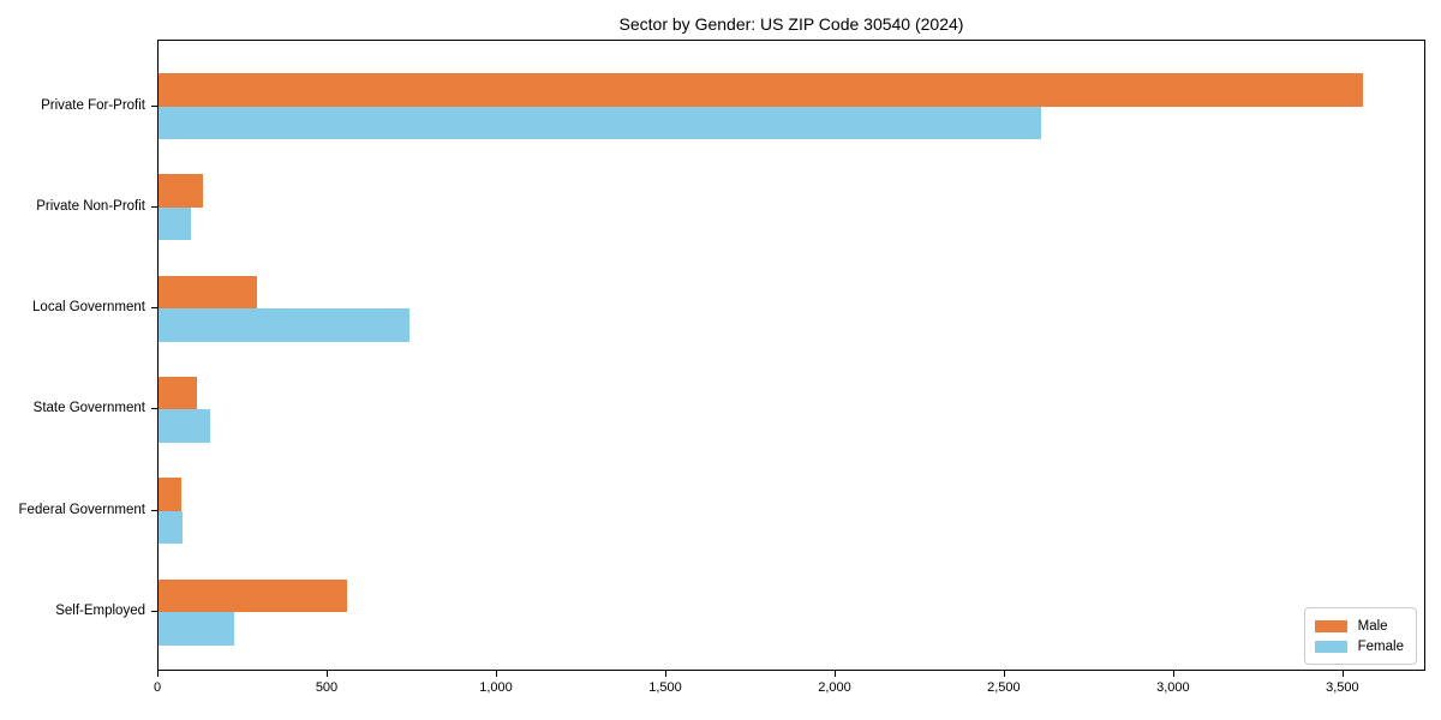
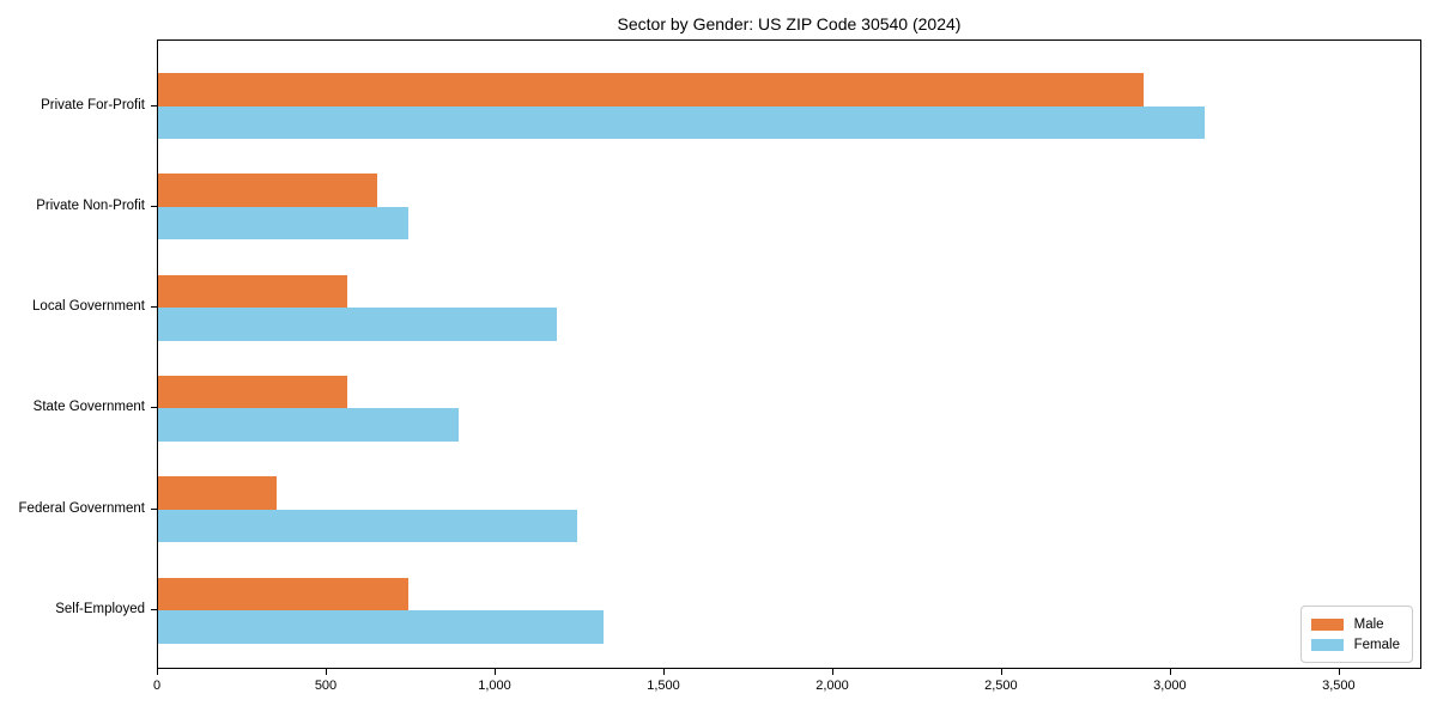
Male/Private For-Profit: 3560 -> 2920
Female/Private For-Profit: 2600 -> 3100
Male/Private Non-Profit: 130 -> 650
Female/Private Non-Profit: 100 -> 740
Male/Local Government: 290 -> 560
Female/Local Government: 740 -> 1180
Male/State Government: 110 -> 560
Female/State Government: 150 -> 890
Male/Federal Government: 70 -> 350
Female/Federal Government: 70 -> 1240
Male/Self-Employed: 560 -> 740
Female/Self-Employed: 220 -> 1320
